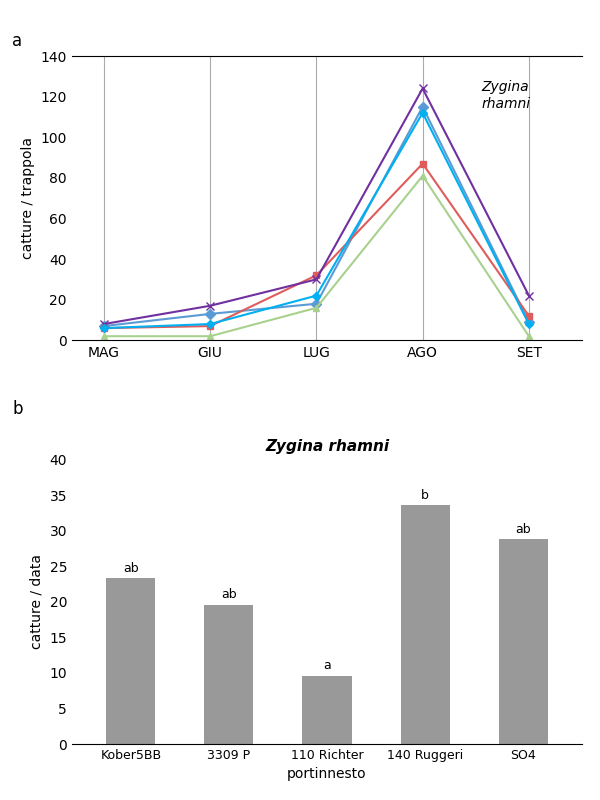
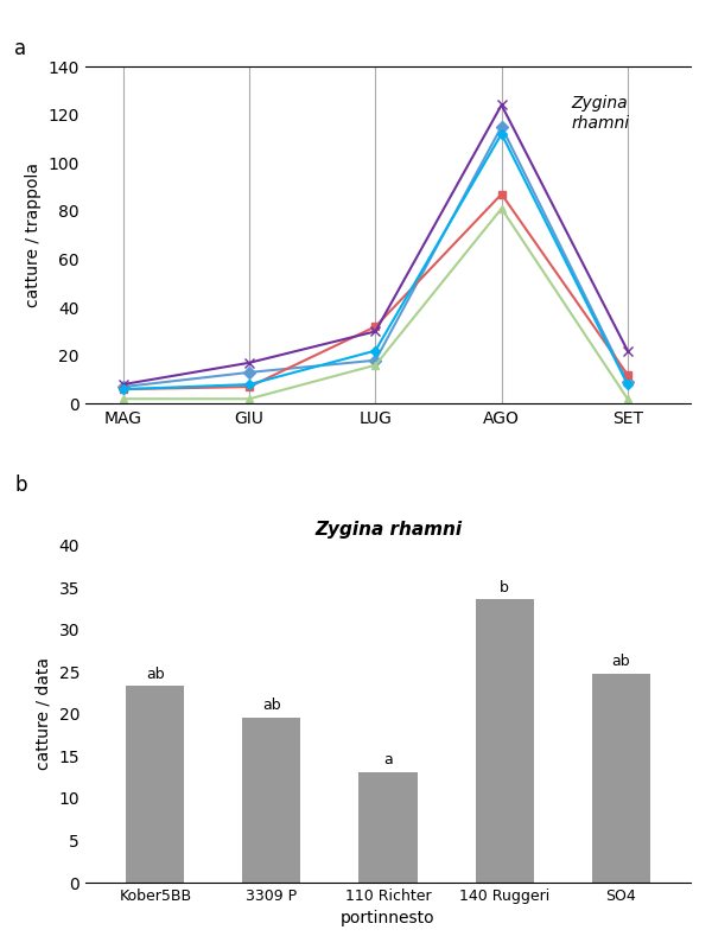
Zygina rhamni/110 Richter: 9.6 -> 13.1
Zygina rhamni/SO4: 28.8 -> 24.8
